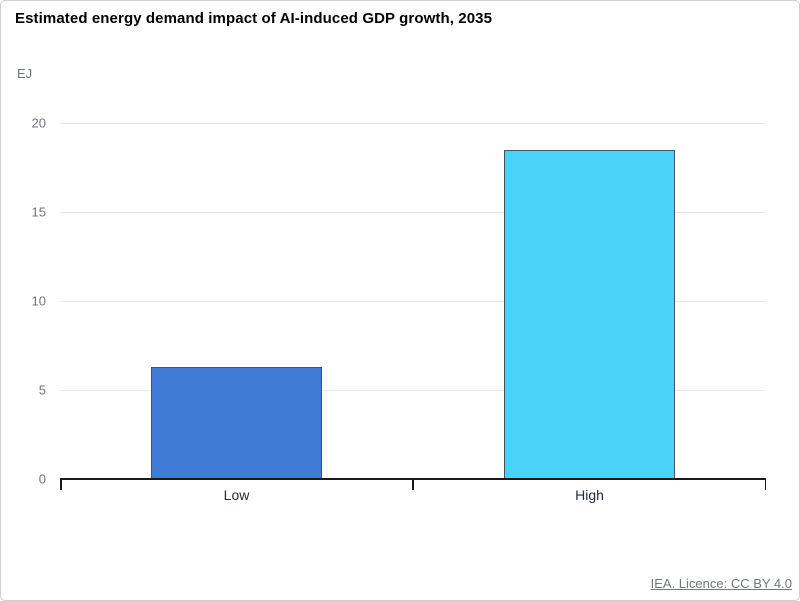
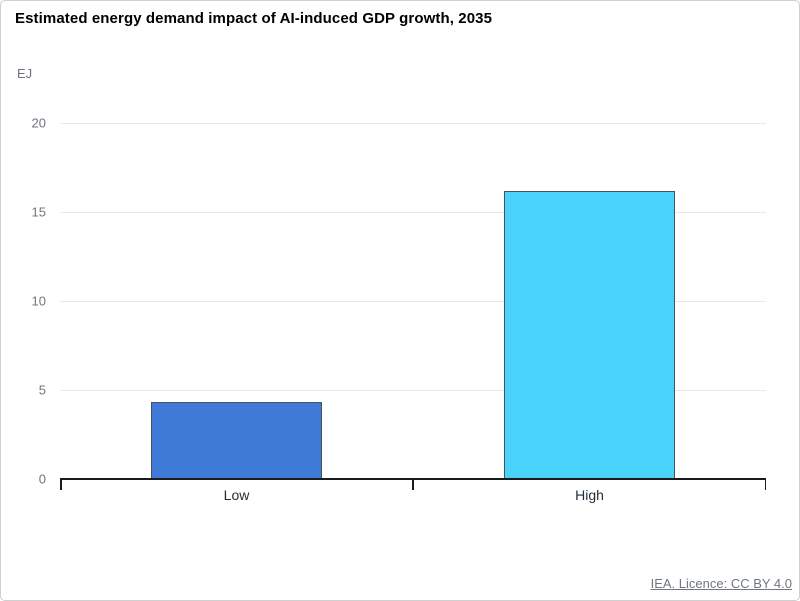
Low: 6.3 -> 4.3
High: 18.5 -> 16.2
